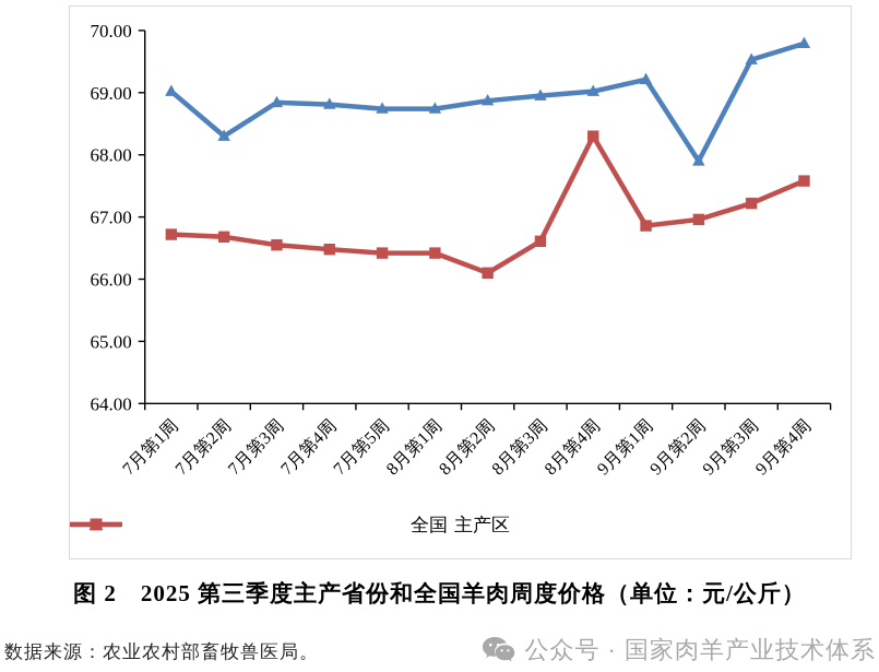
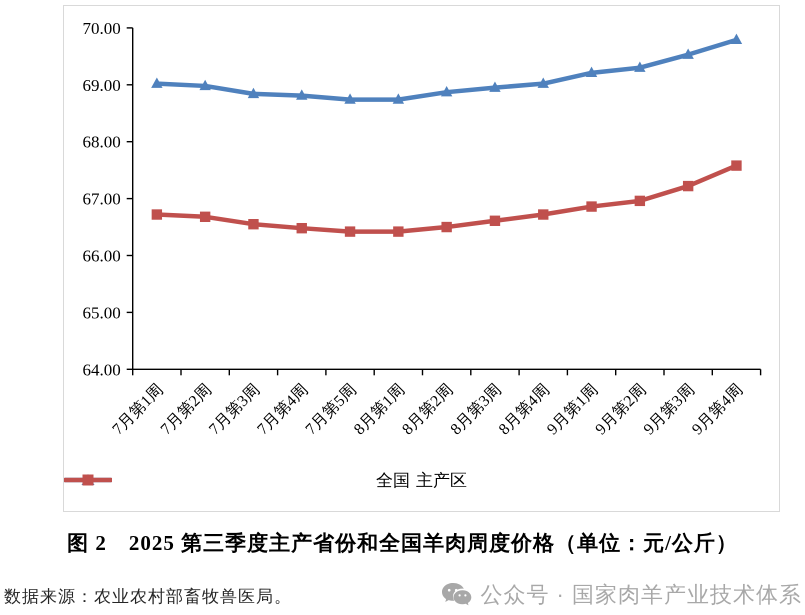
全国/7月第2周: 68.3 -> 69.0
主产区/8月第2周: 66.1 -> 66.5
主产区/8月第4周: 68.3 -> 66.7
全国/9月第2周: 67.9 -> 69.3
